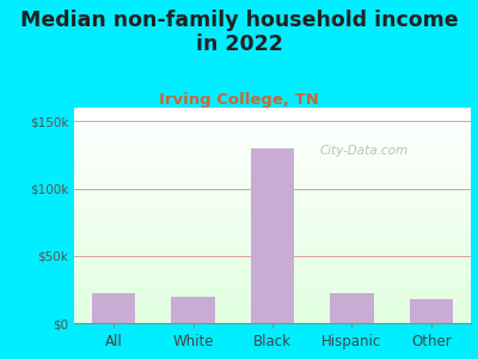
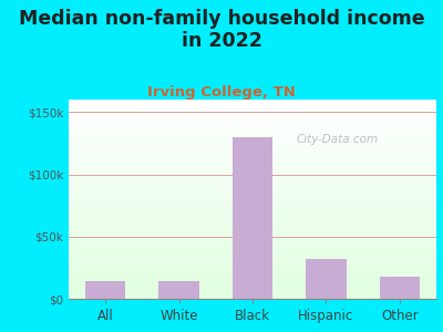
All: $22k -> $14k
White: $20k -> $14k
Hispanic: $22k -> $32k
